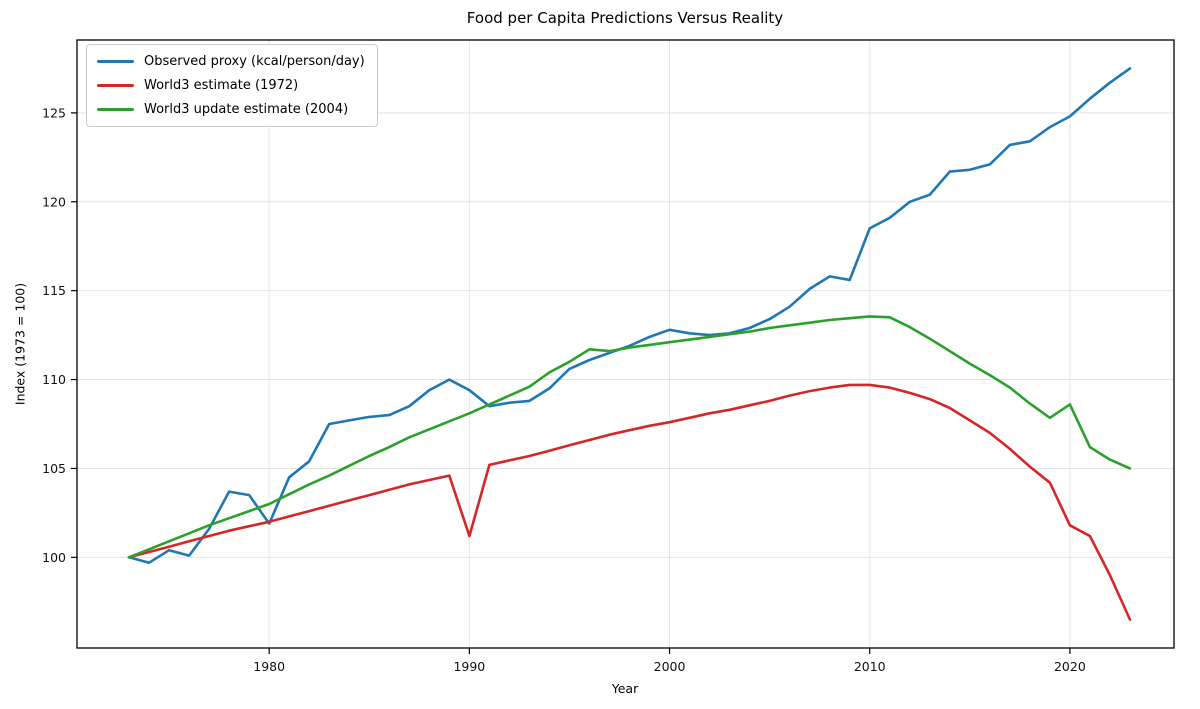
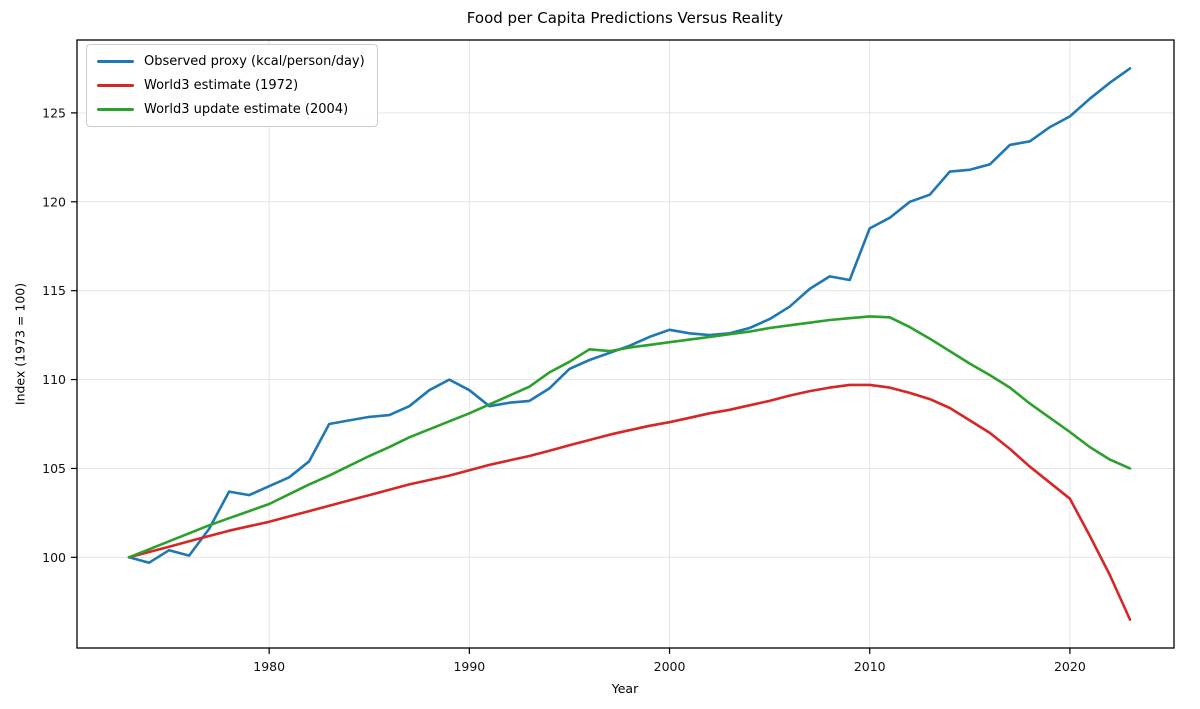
Observed proxy (kcal/person/day)/1980: 101.9 -> 104.0
World3 estimate (1972)/1990: 101.2 -> 104.9
World3 estimate (1972)/2020: 101.8 -> 103.3
World3 update estimate (2004)/2020: 108.6 -> 107.0
